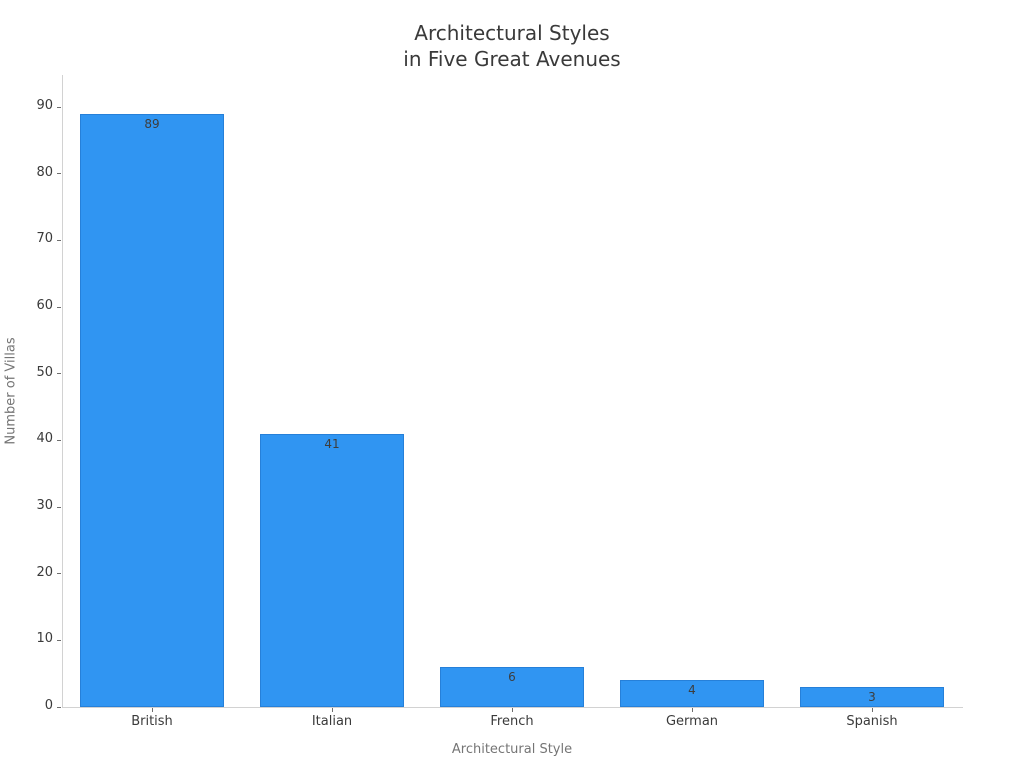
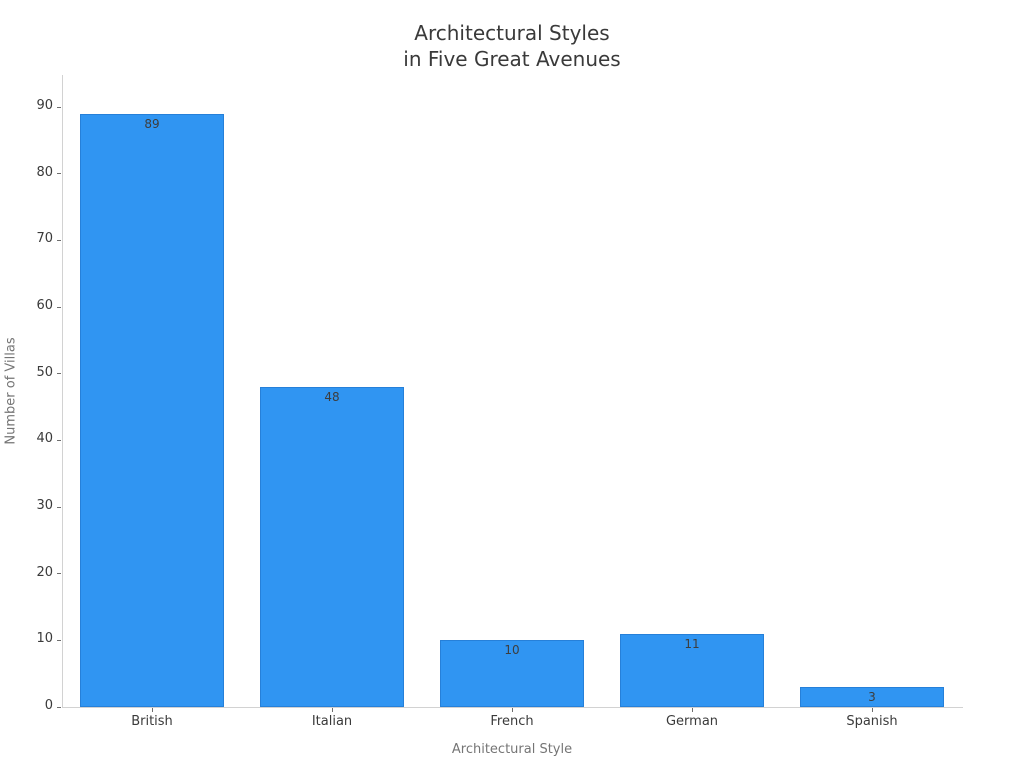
Italian: 41 -> 48
French: 6 -> 10
German: 4 -> 11
